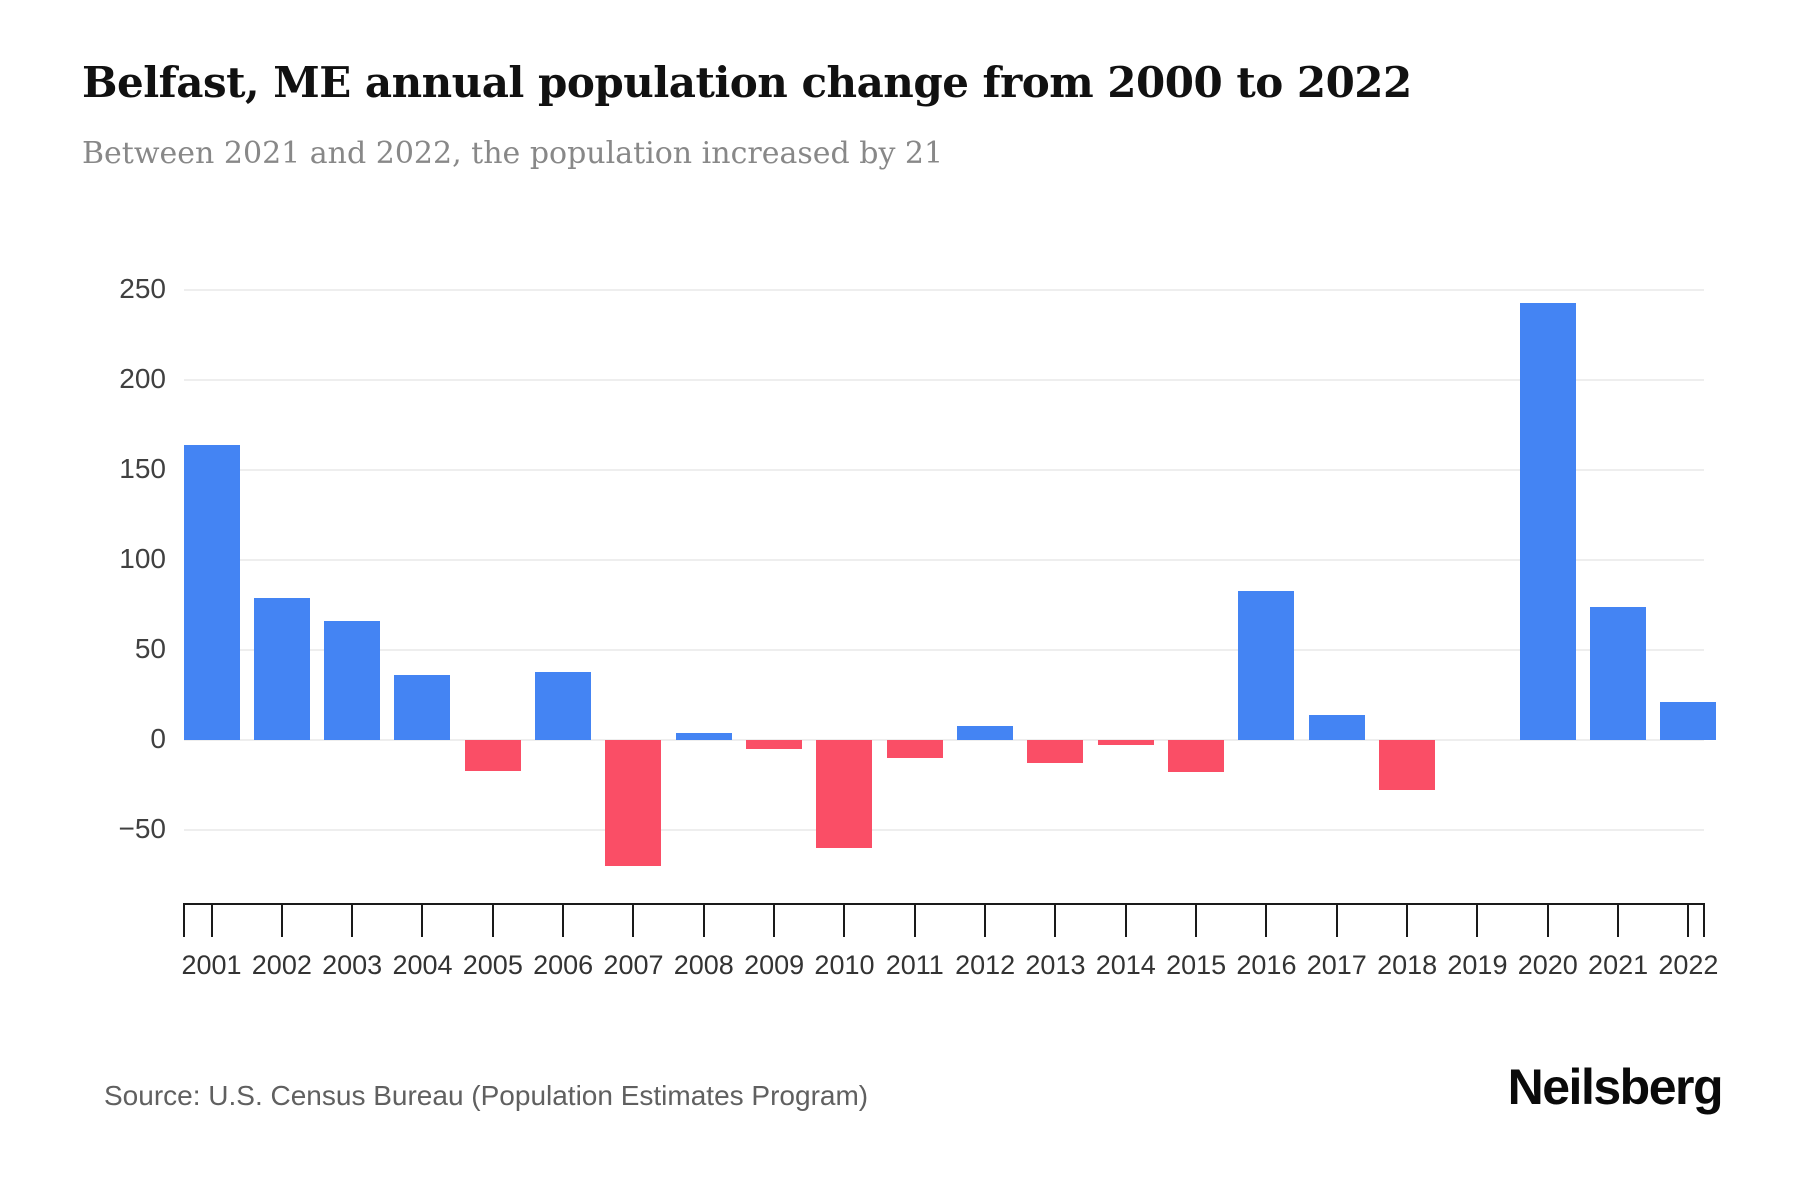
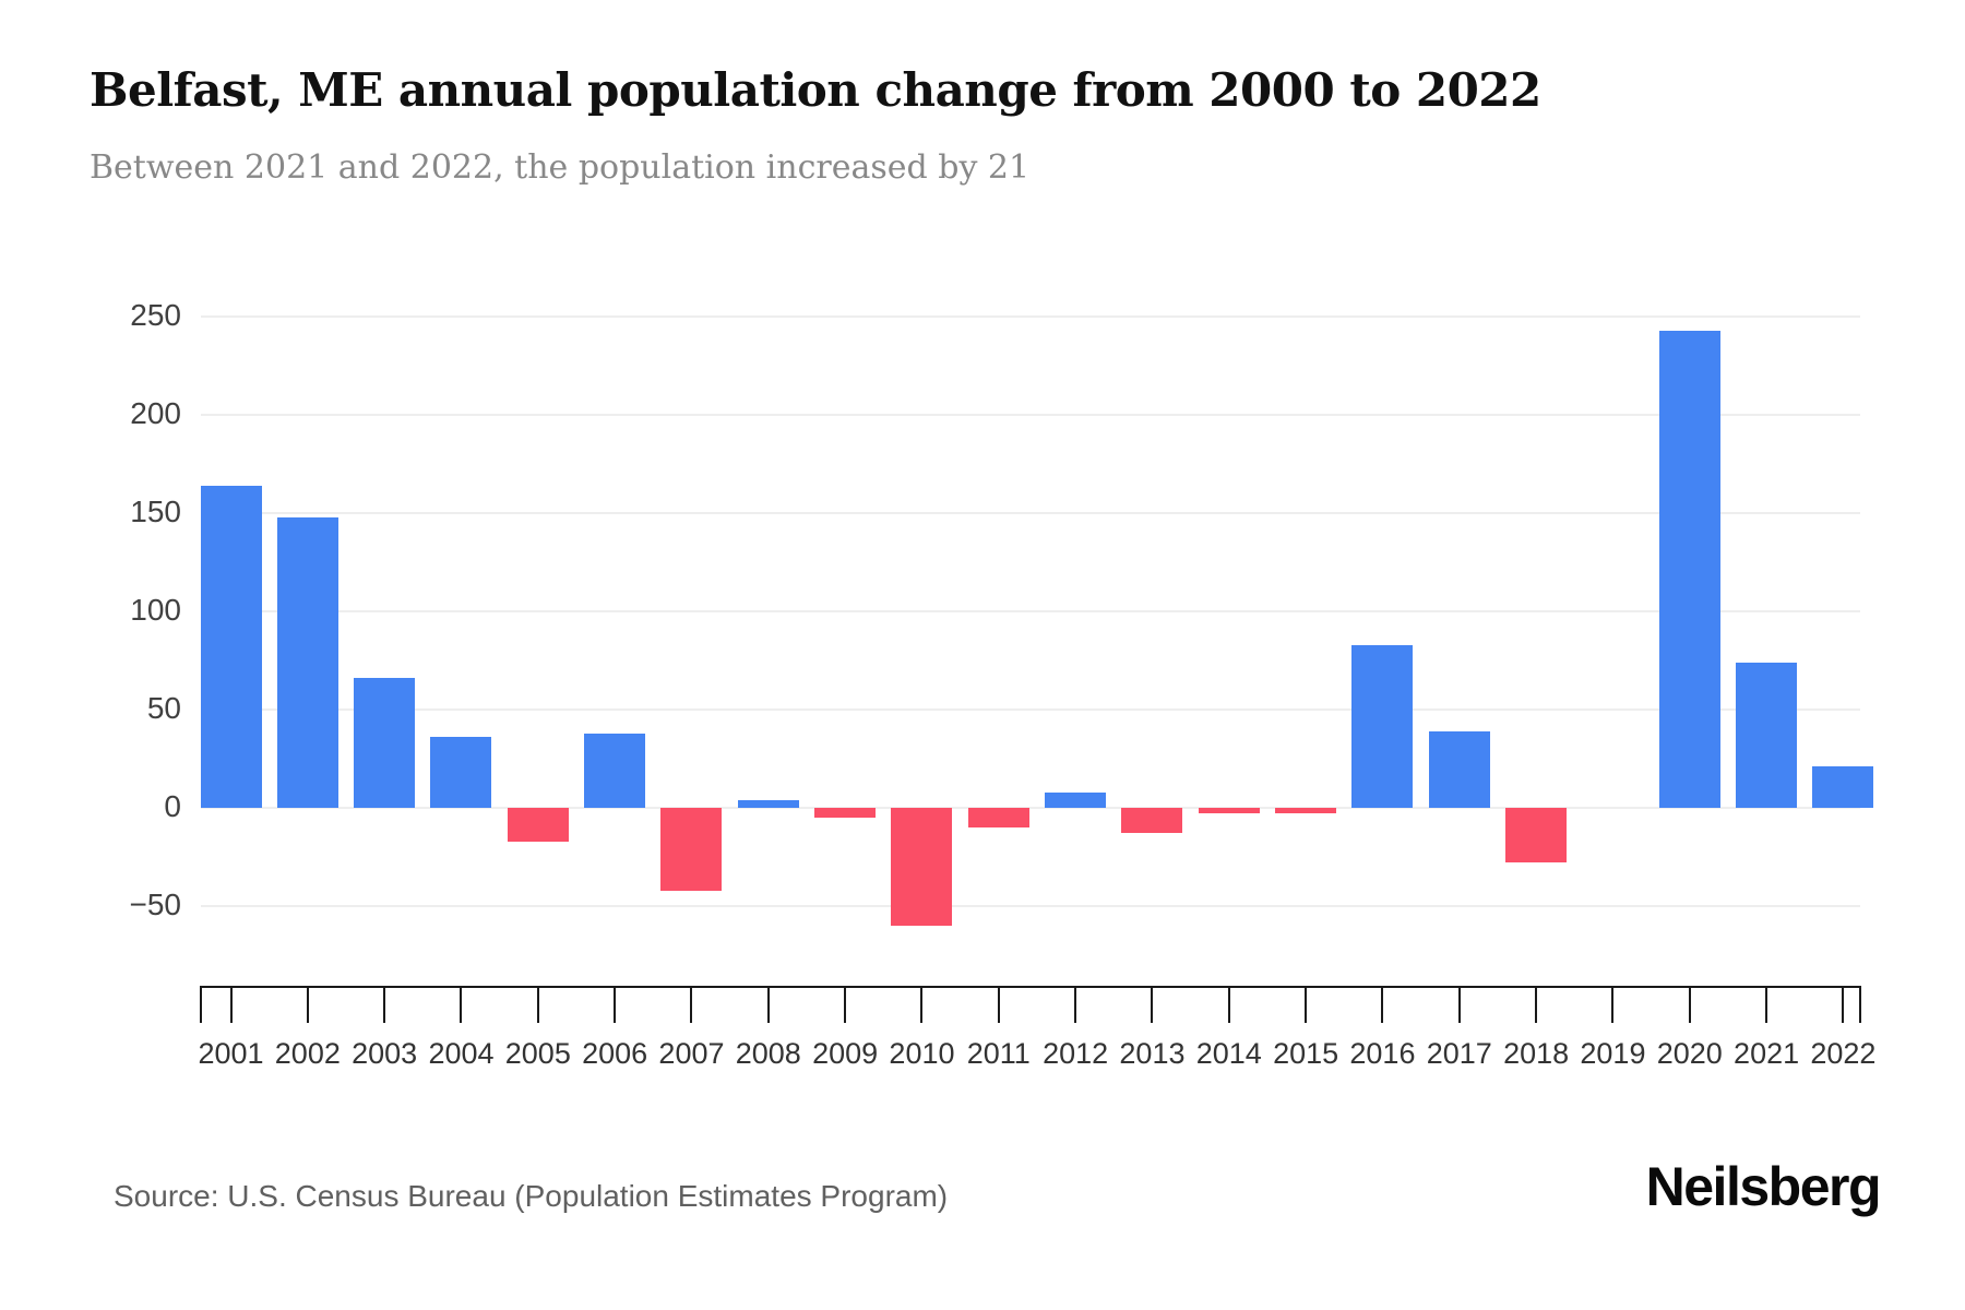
2002: 79 -> 148
2007: -70 -> -42
2015: -18 -> -3
2017: 14 -> 39
